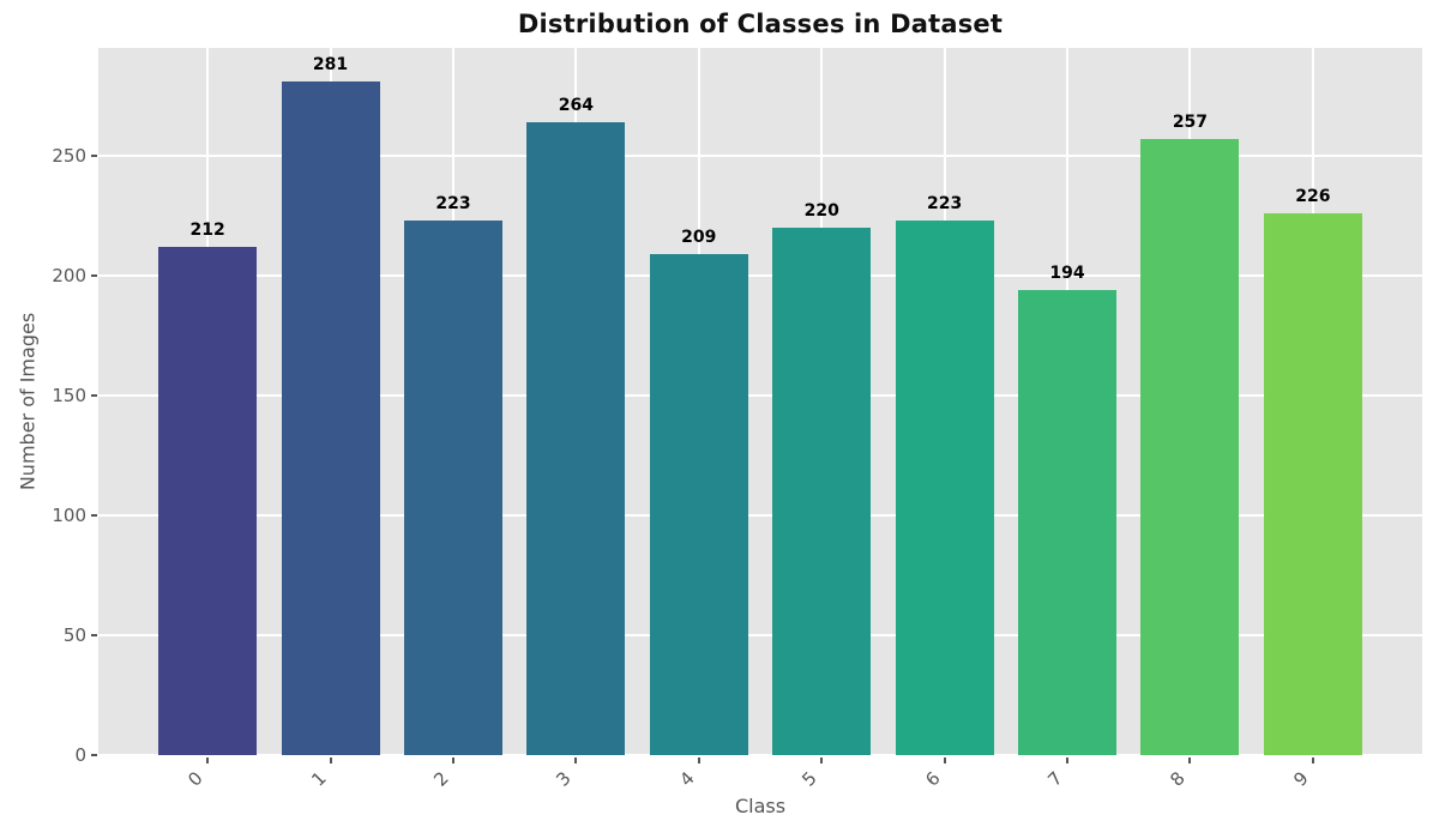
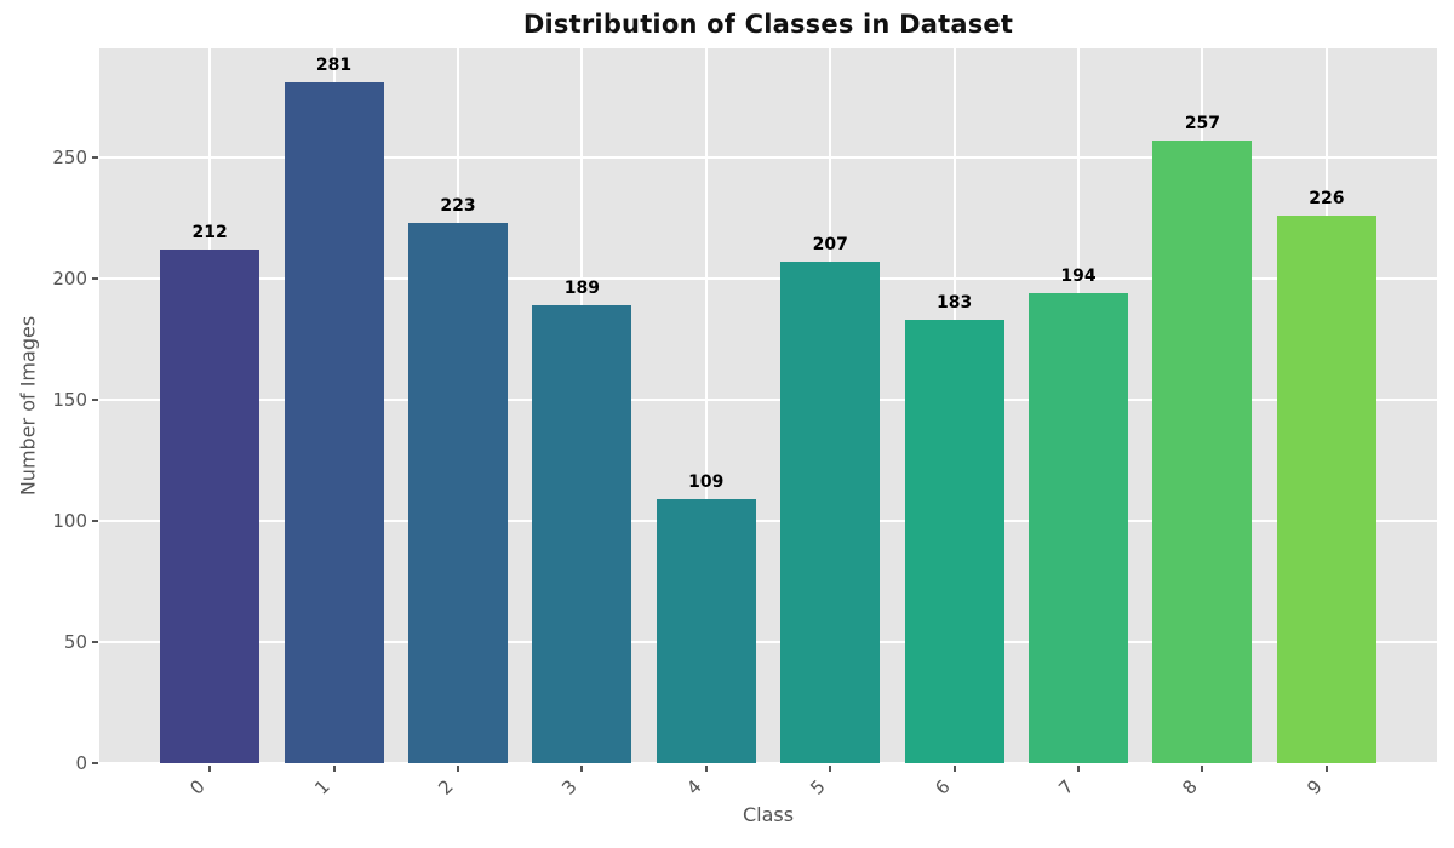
3: 264 -> 189
4: 209 -> 109
5: 220 -> 207
6: 223 -> 183
